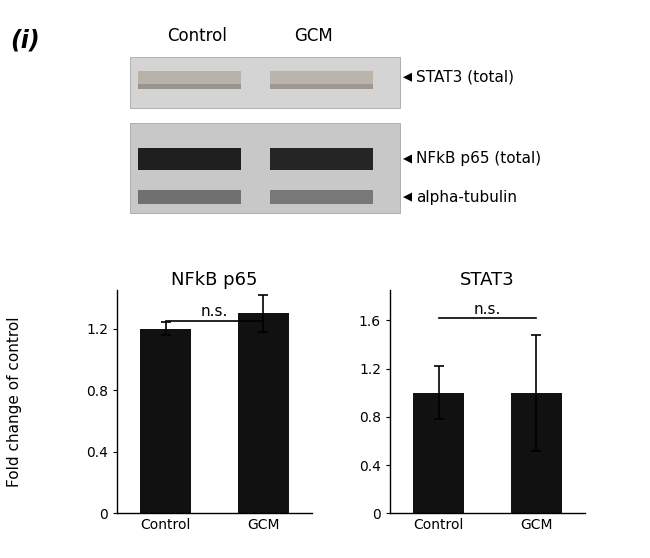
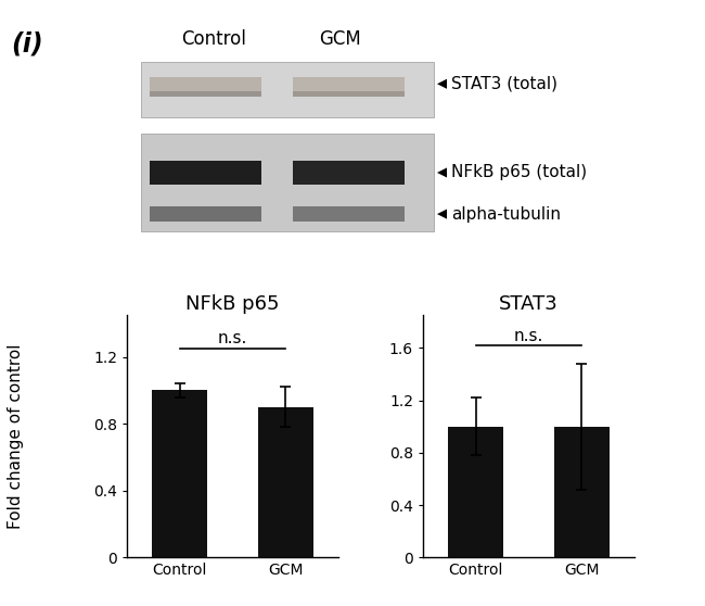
NFkB p65/Control: 1.2 -> 1.0
NFkB p65/GCM: 1.3 -> 0.9
